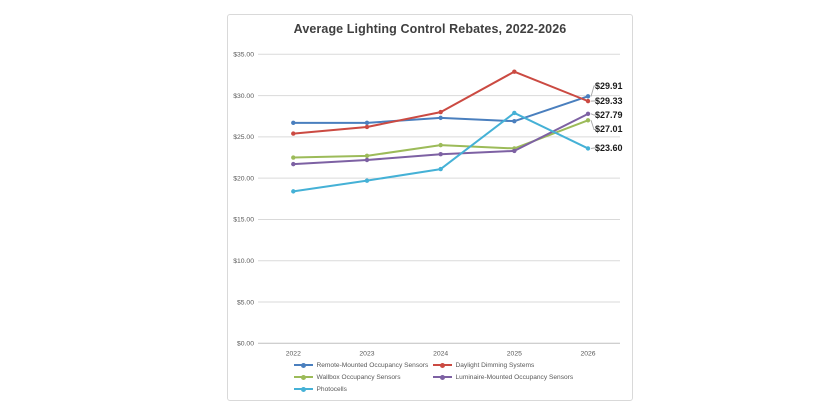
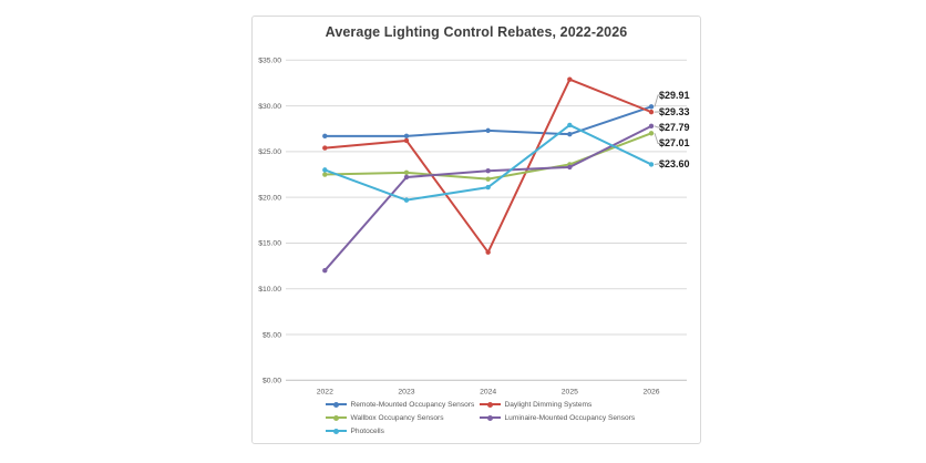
Luminaire-Mounted Occupancy Sensors/2022: $22 -> $12
Photocells/2022: $18 -> $23
Daylight Dimming Systems/2024: $28 -> $14
Wallbox Occupancy Sensors/2024: $24 -> $22
